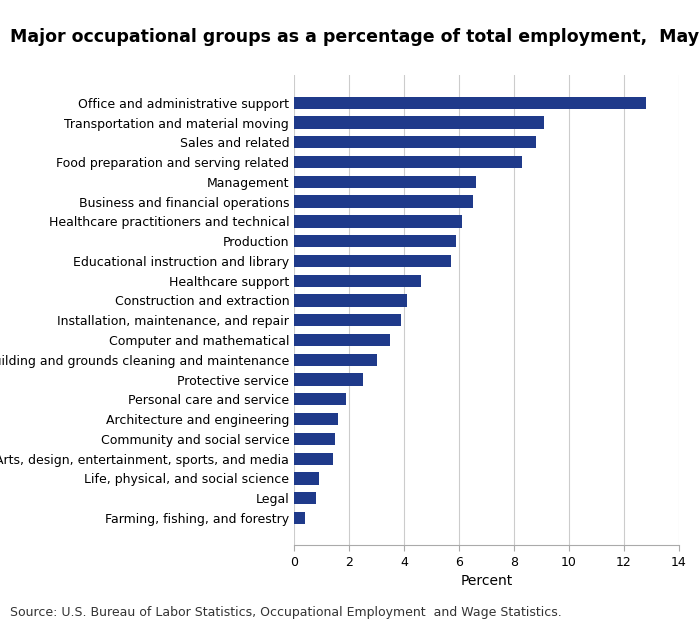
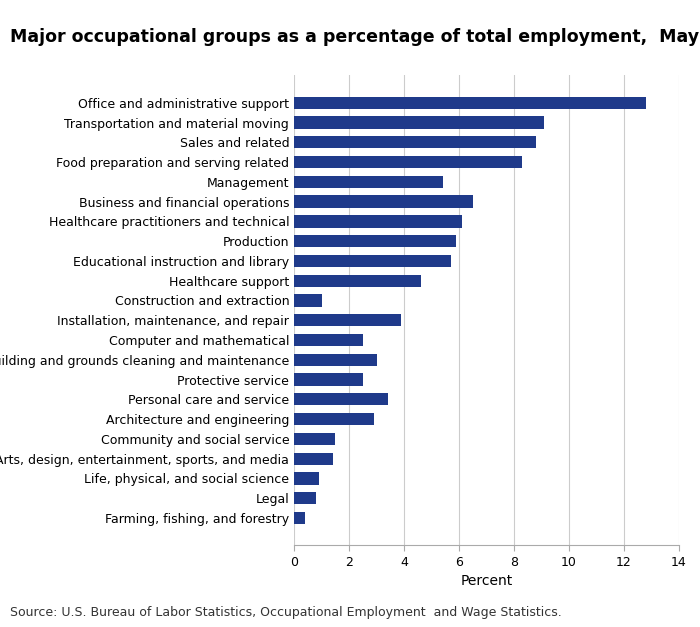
Management: 6.6 -> 5.4
Construction and extraction: 4.1 -> 1.0
Computer and mathematical: 3.5 -> 2.5
Personal care and service: 1.9 -> 3.4
Architecture and engineering: 1.6 -> 2.9
